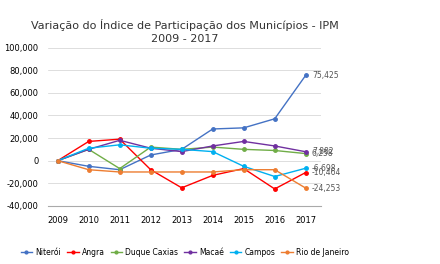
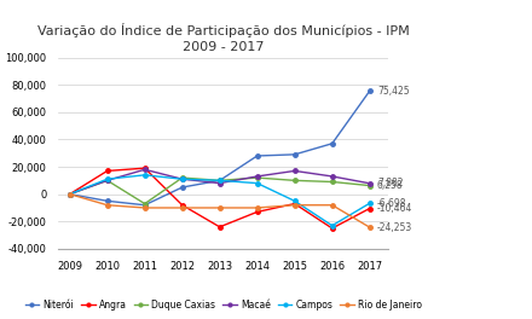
Campos/2016: -14,000 -> -23,000
